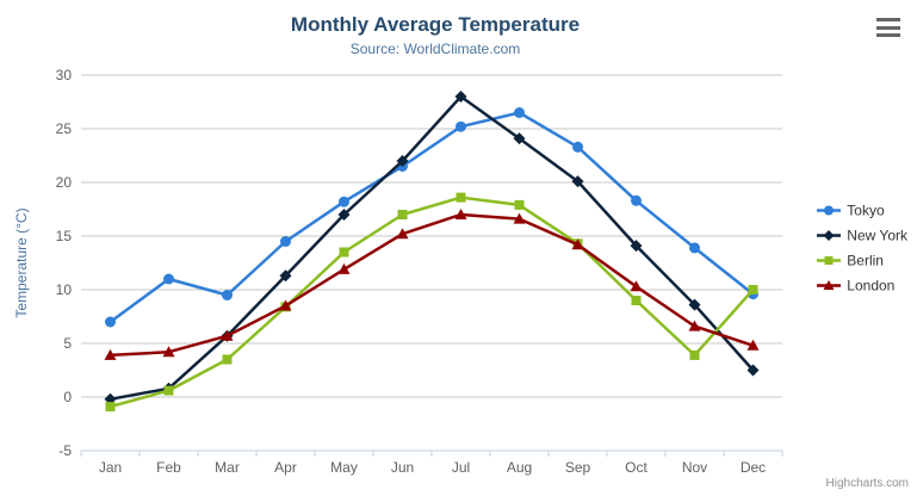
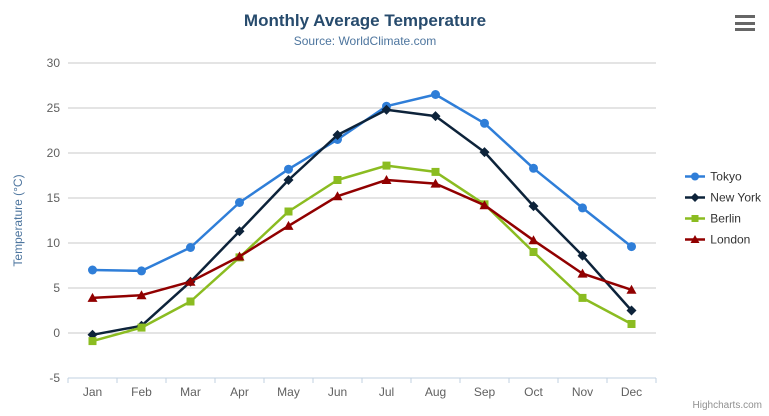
Tokyo/Feb: 11 -> 7
New York/Jul: 28 -> 25
Berlin/Dec: 10 -> 1
